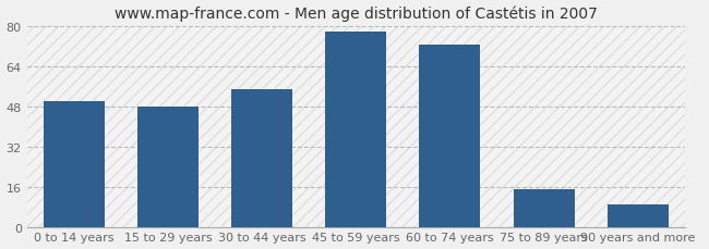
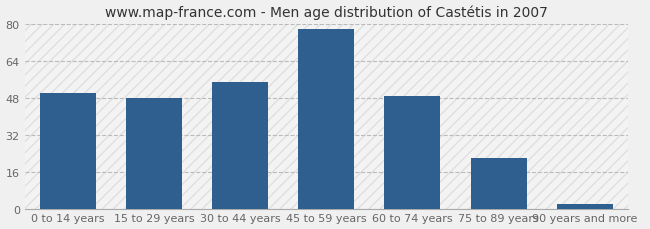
60 to 74 years: 73 -> 49
75 to 89 years: 15 -> 22
90 years and more: 9 -> 2
